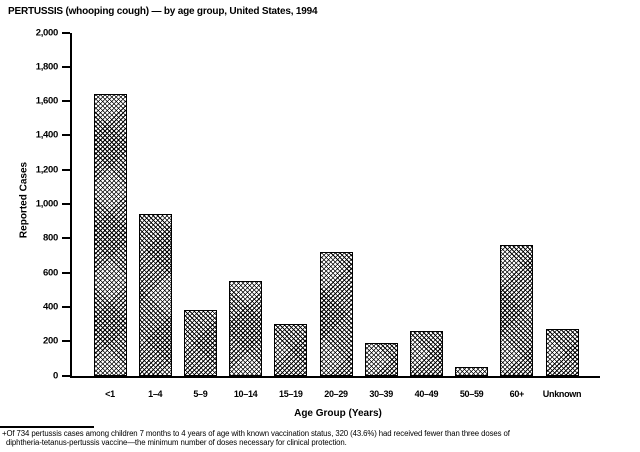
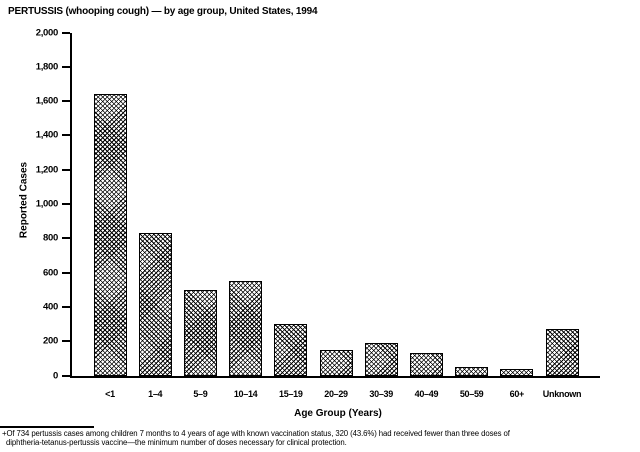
1–4: 940 -> 830
5–9: 380 -> 500
20–29: 720 -> 150
40–49: 260 -> 130
60+: 760 -> 40
